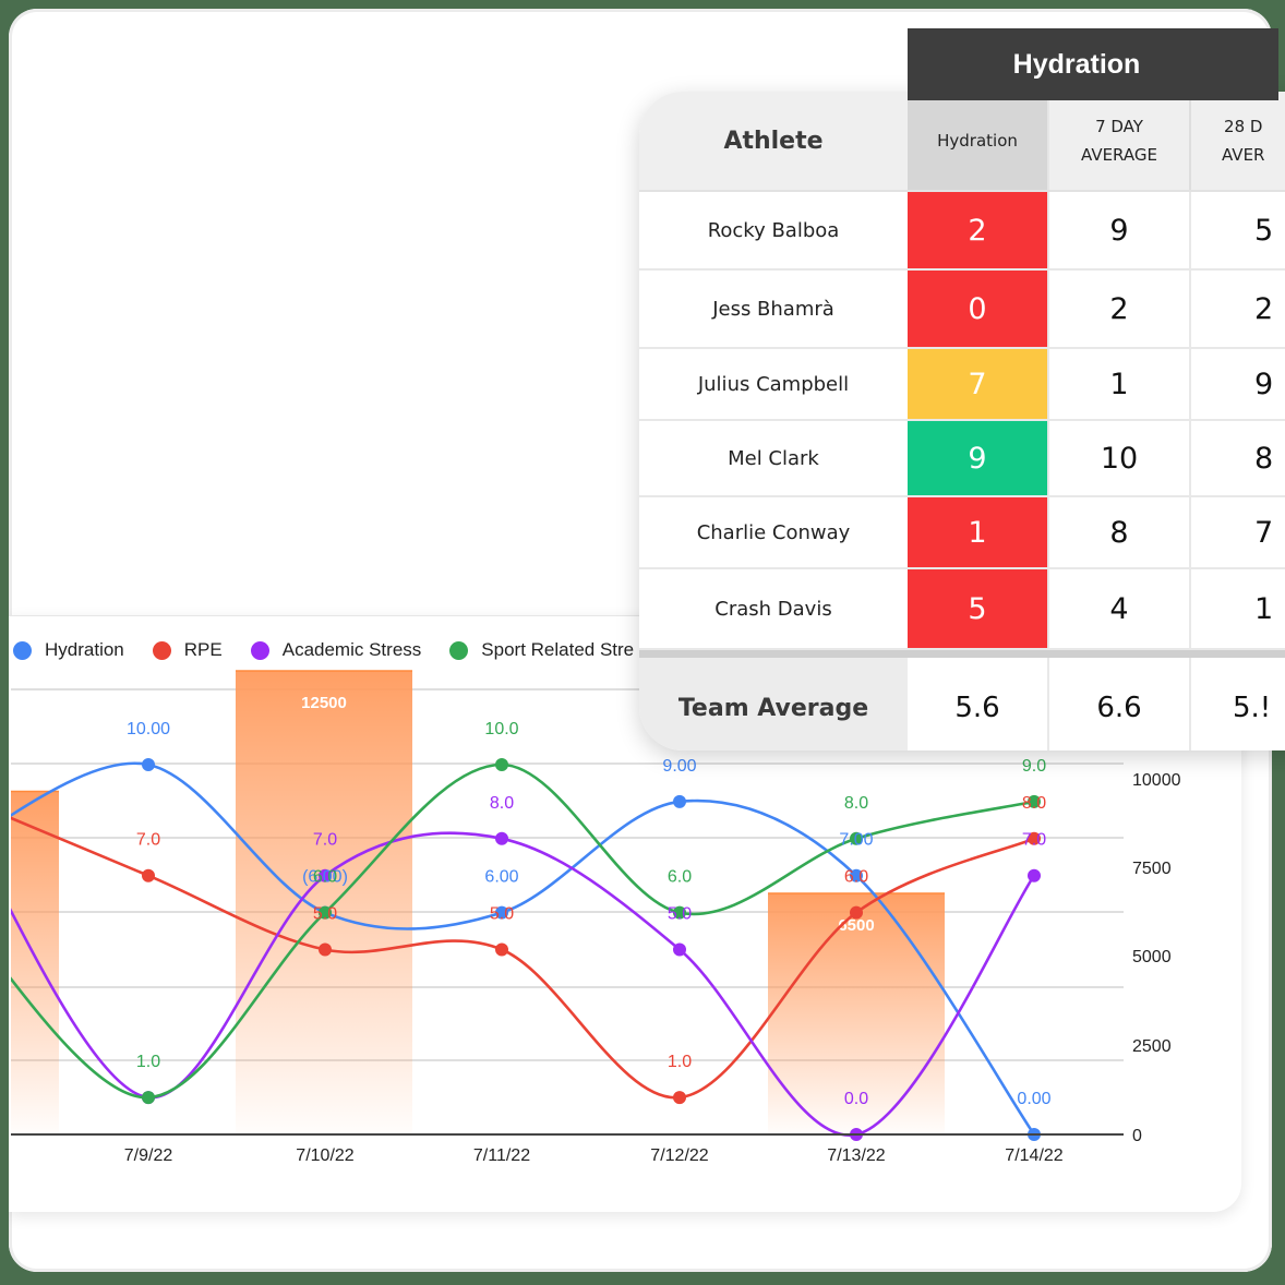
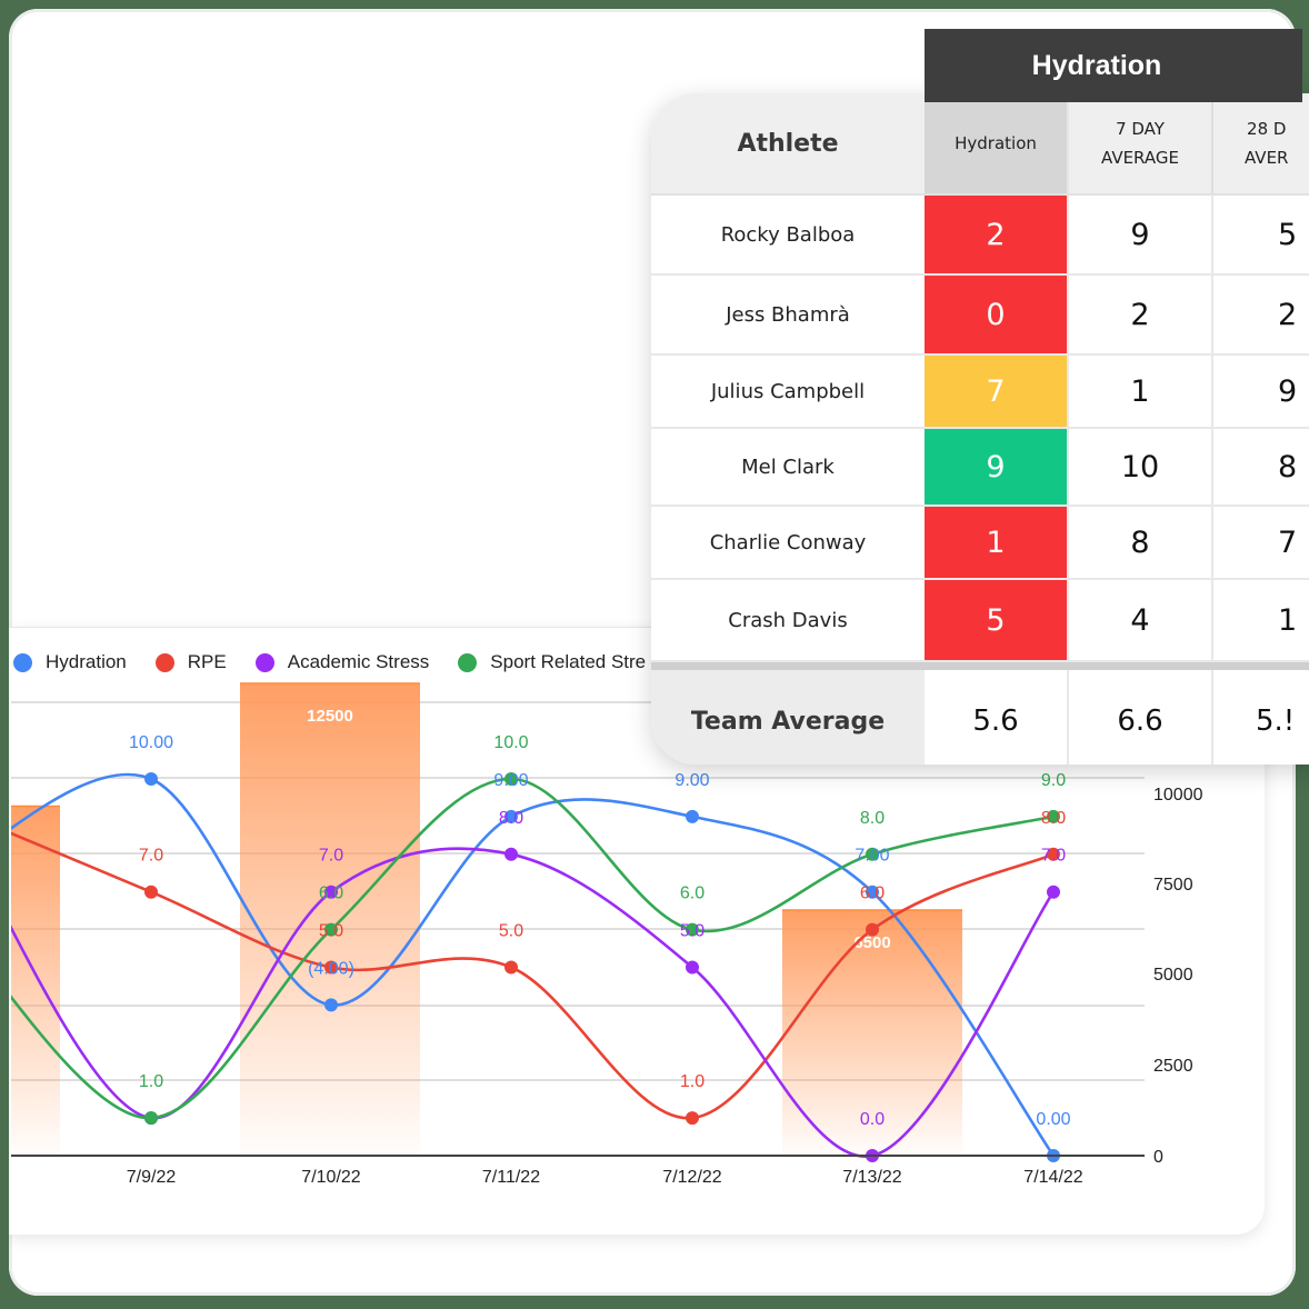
Hydration/7/10/22: 6.00 -> 4.00
Hydration/7/11/22: 6.00 -> 9.00
